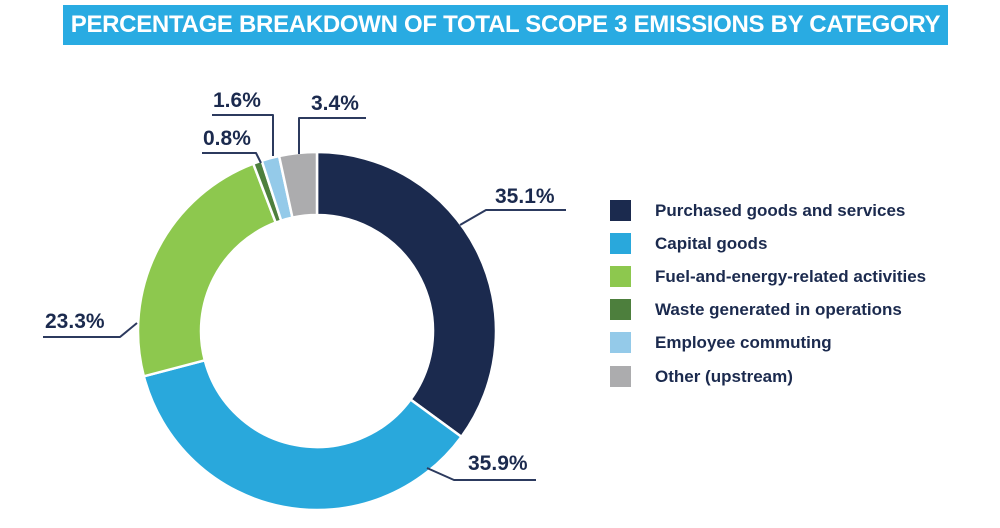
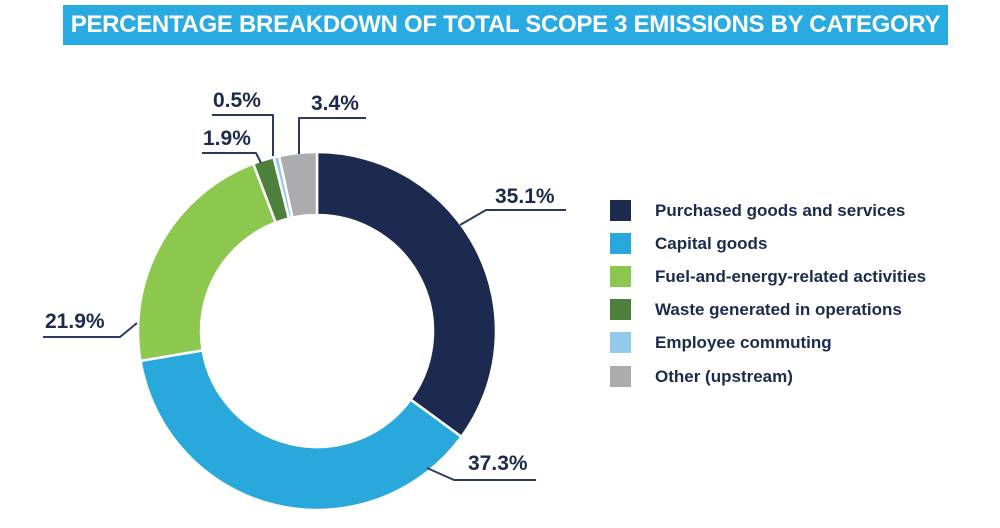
Capital goods: 35.9% -> 37.3%
Fuel-and-energy-related activities: 23.3% -> 21.9%
Waste generated in operations: 0.8% -> 1.9%
Employee commuting: 1.6% -> 0.5%
